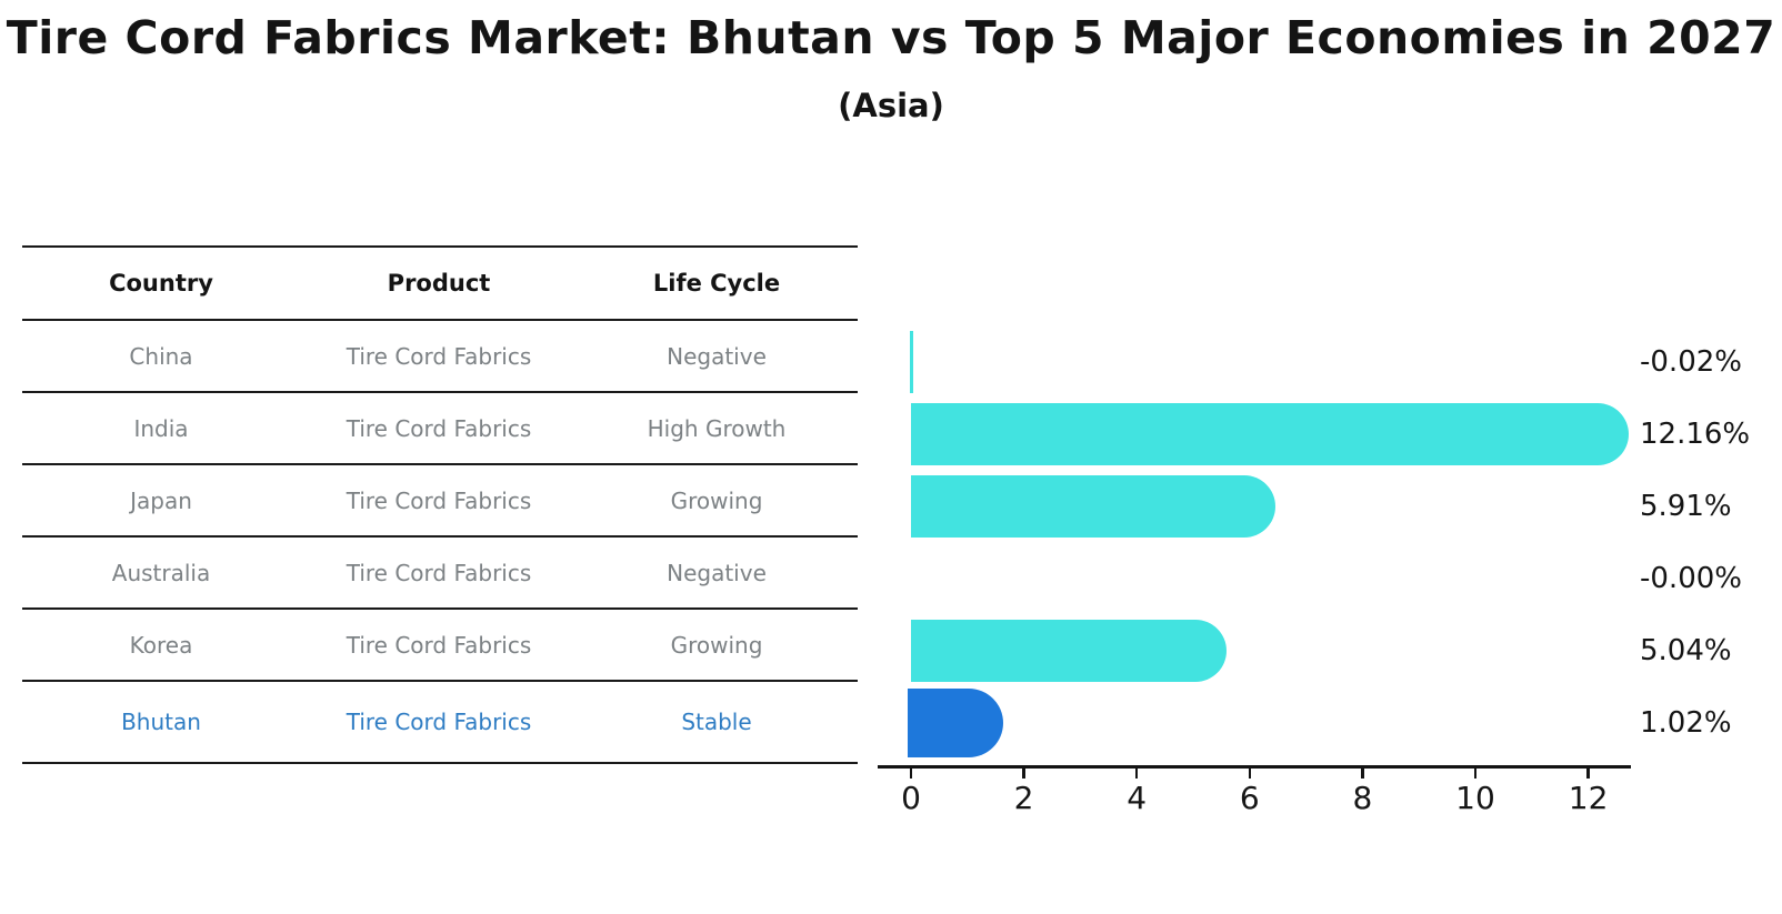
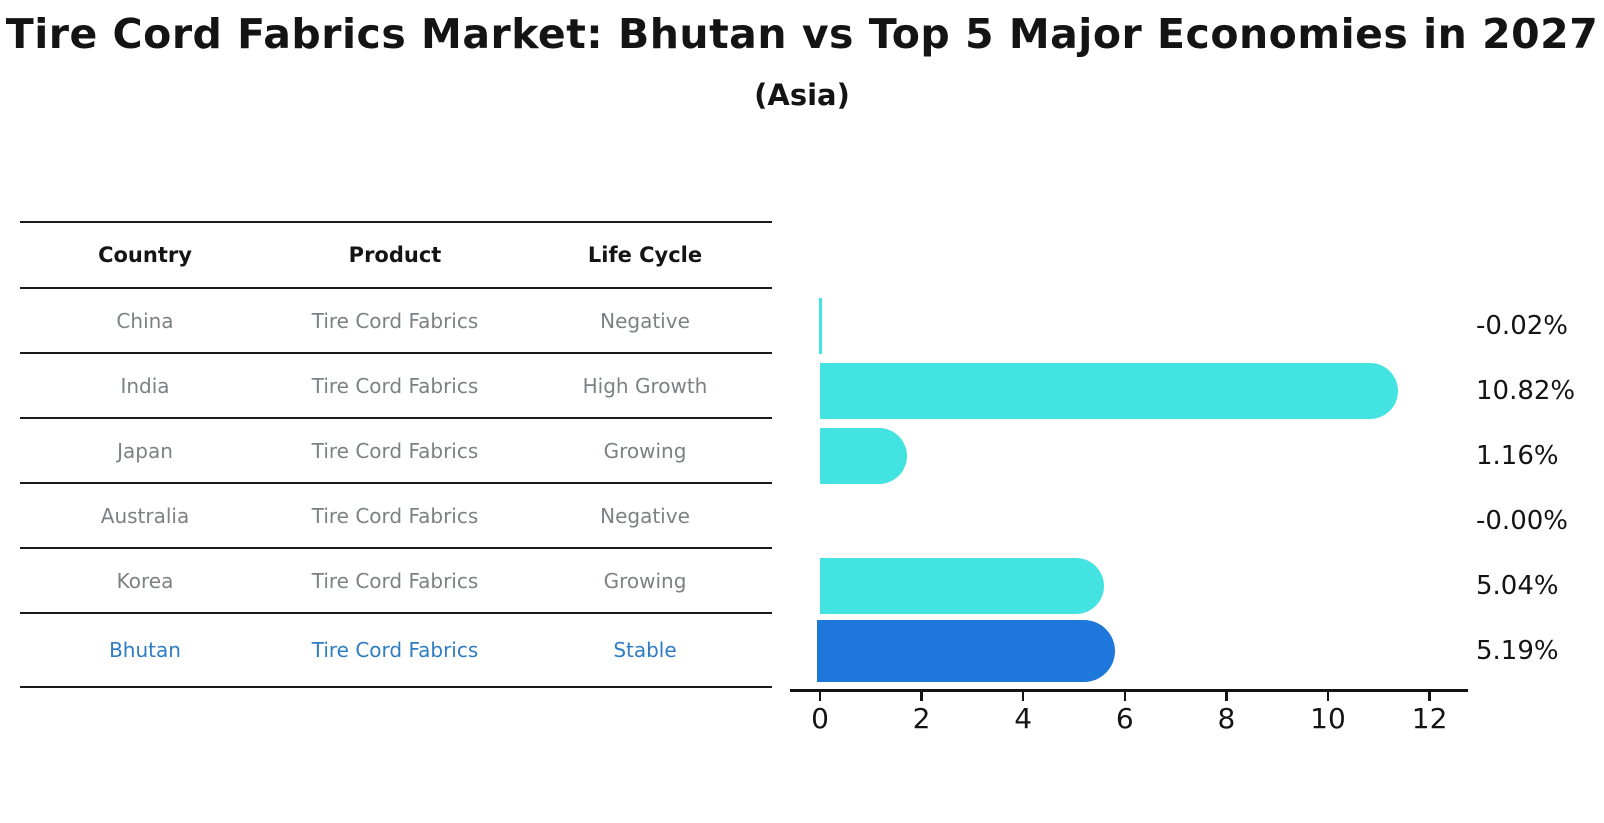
India: 12.16% -> 10.82%
Japan: 5.91% -> 1.16%
Bhutan: 1.02% -> 5.19%
